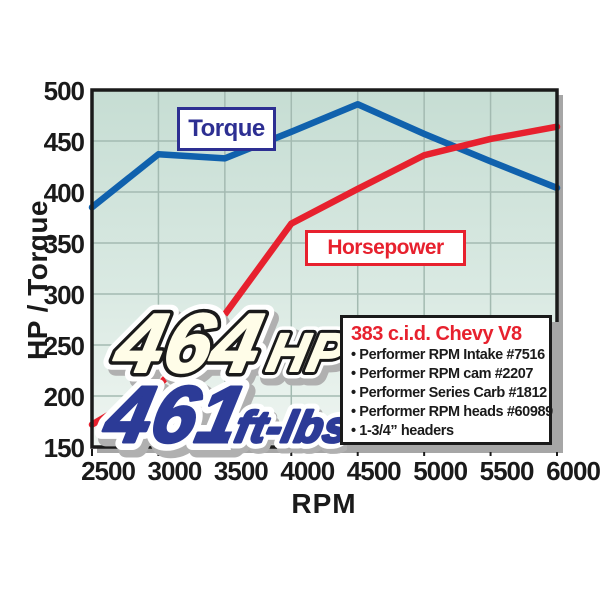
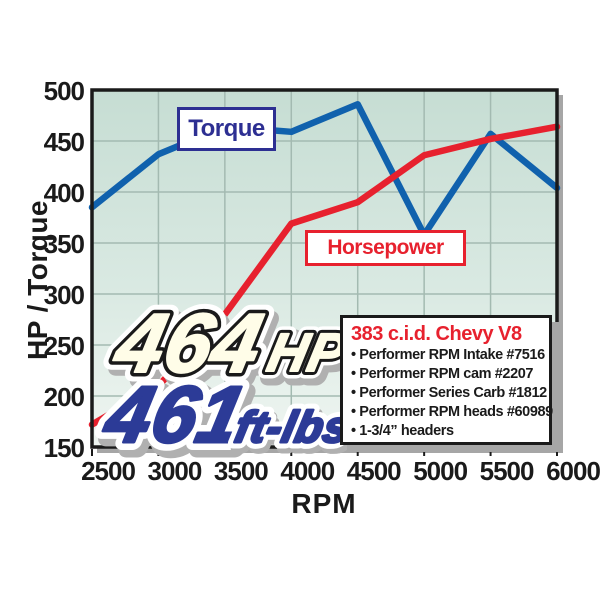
Torque/3500: 433 -> 464
Horsepower/4500: 403 -> 390
Torque/5000: 457 -> 358
Torque/5500: 430 -> 457
